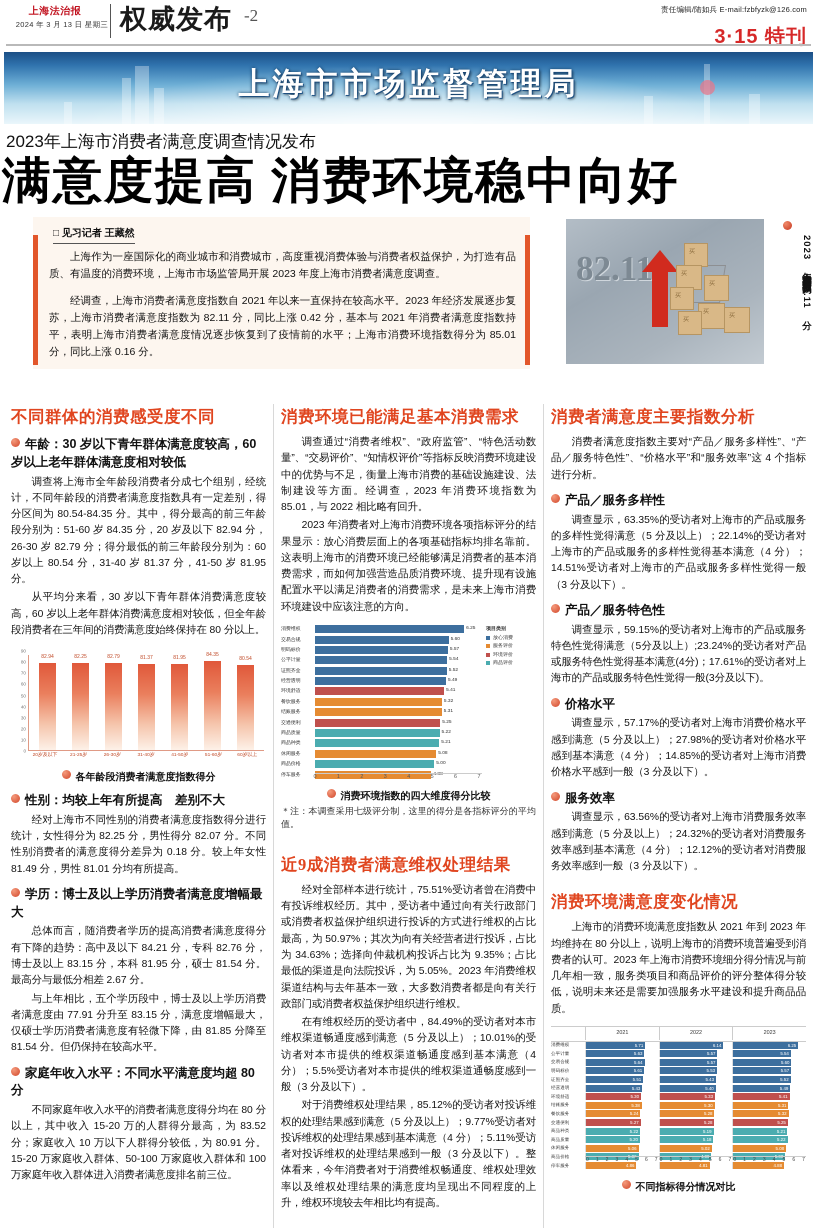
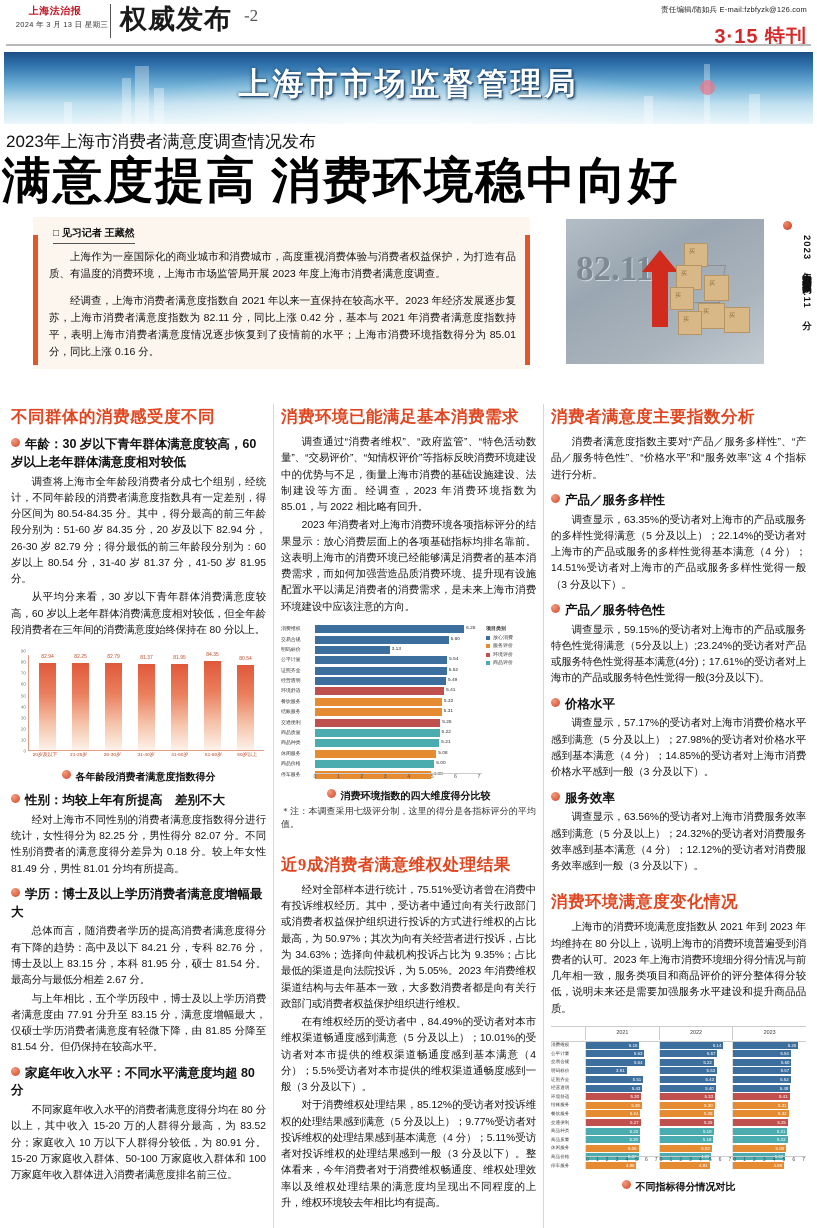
消费环境指数的四大维度得分比较/明码标价: 5.57 -> 3.13
不同指标得分情况对比/2021/消费维权: 5.71 -> 5.15
不同指标得分情况对比/2022/交易合规: 5.57 -> 5.22
不同指标得分情况对比/2021/明码标价: 5.61 -> 3.91
